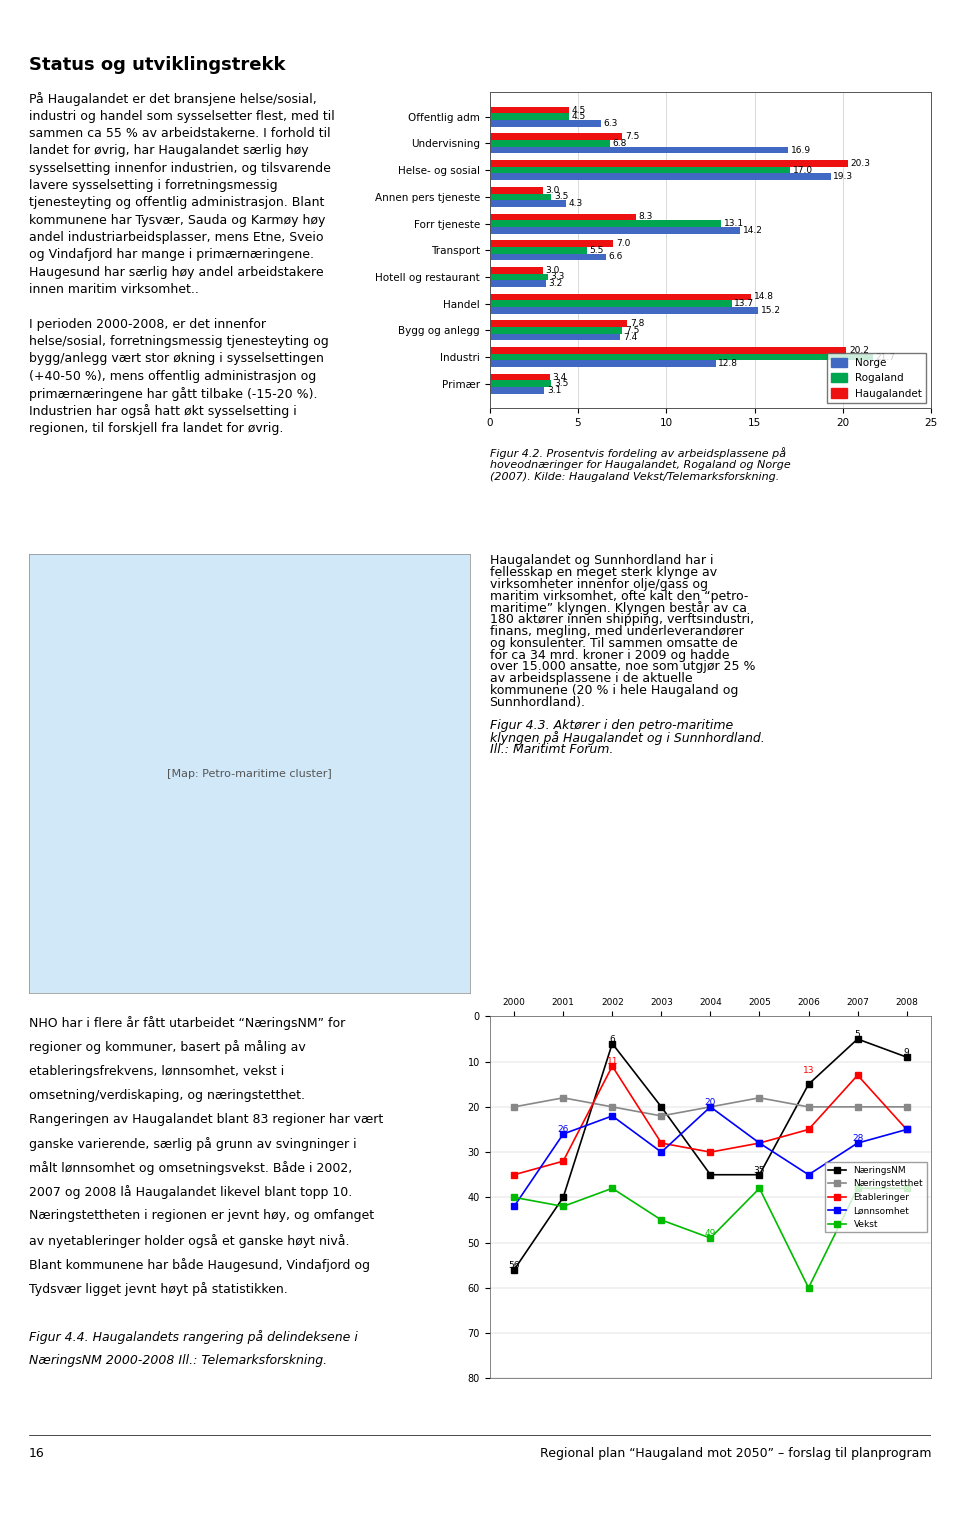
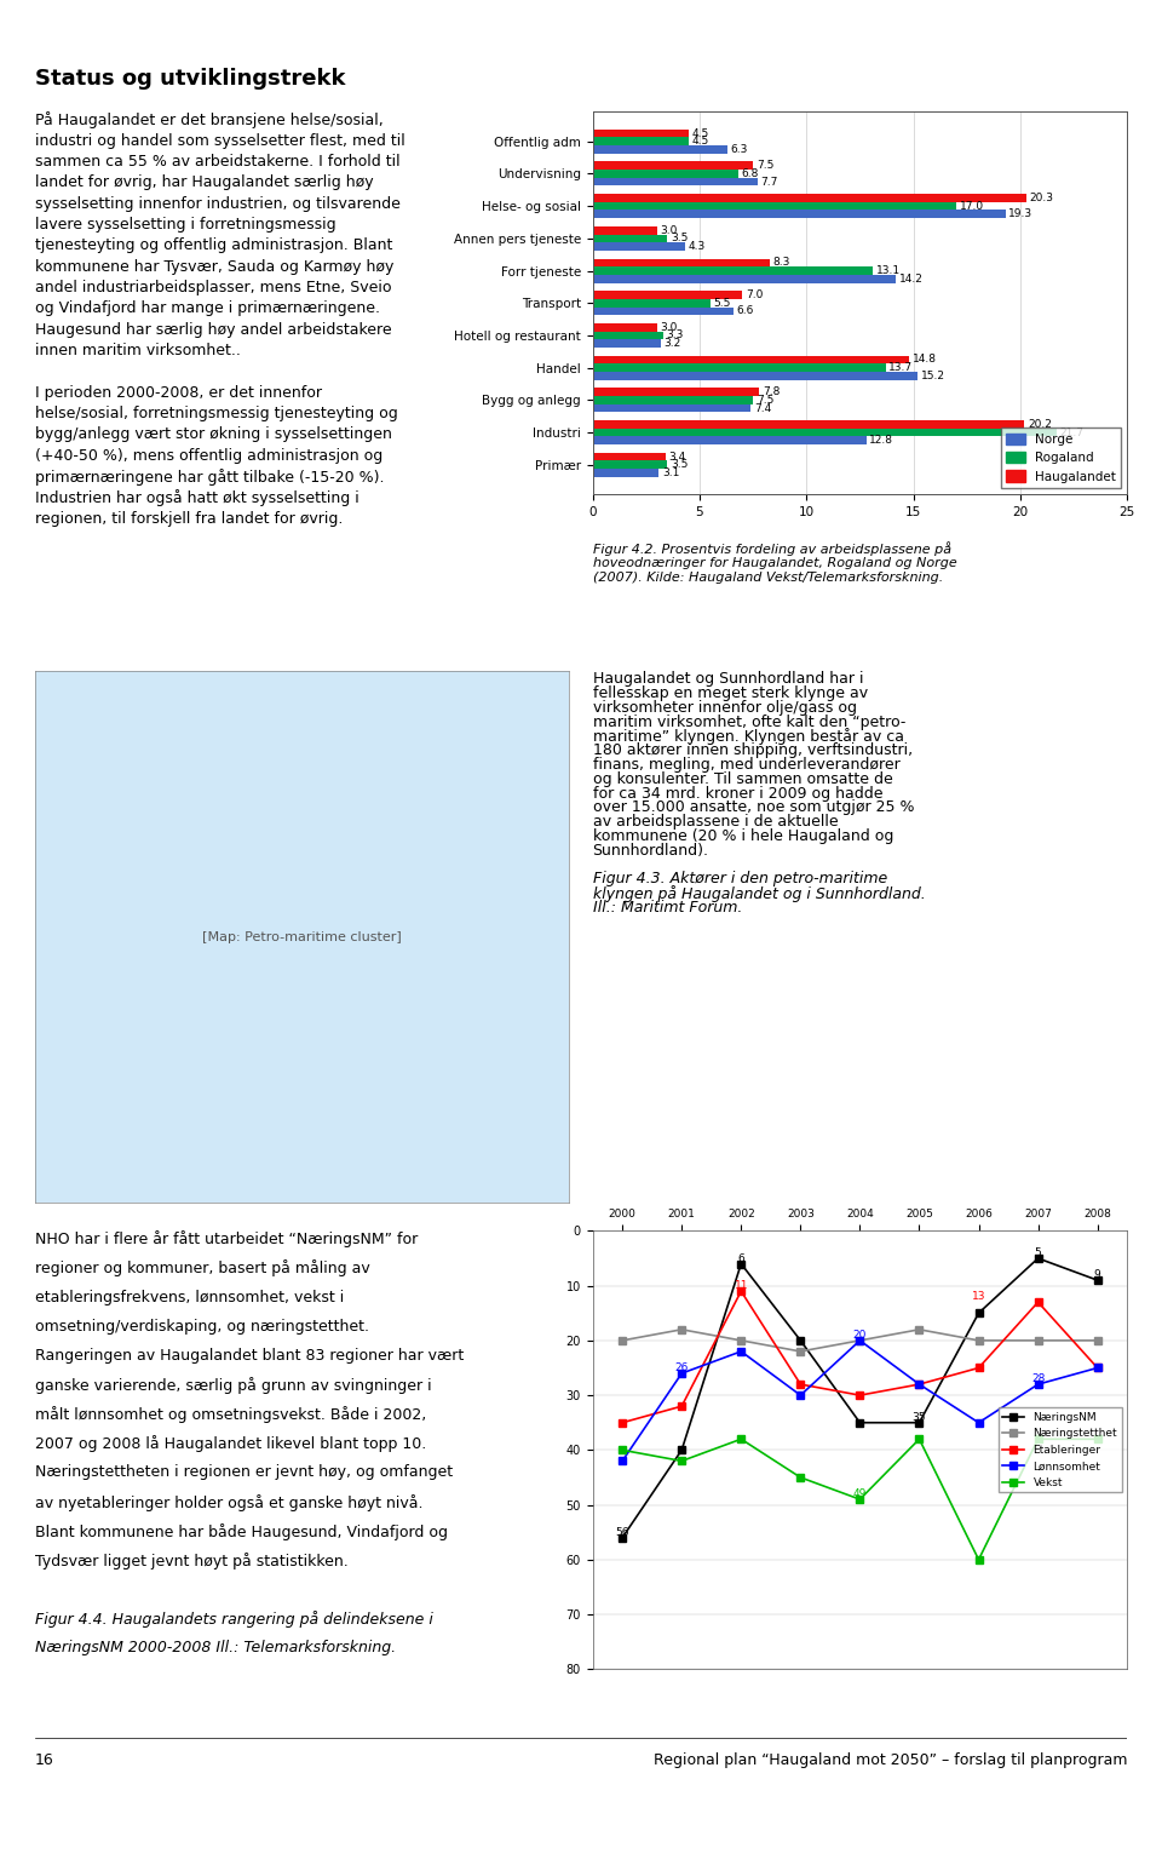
Norge/Undervisning: 16.9 -> 7.7
